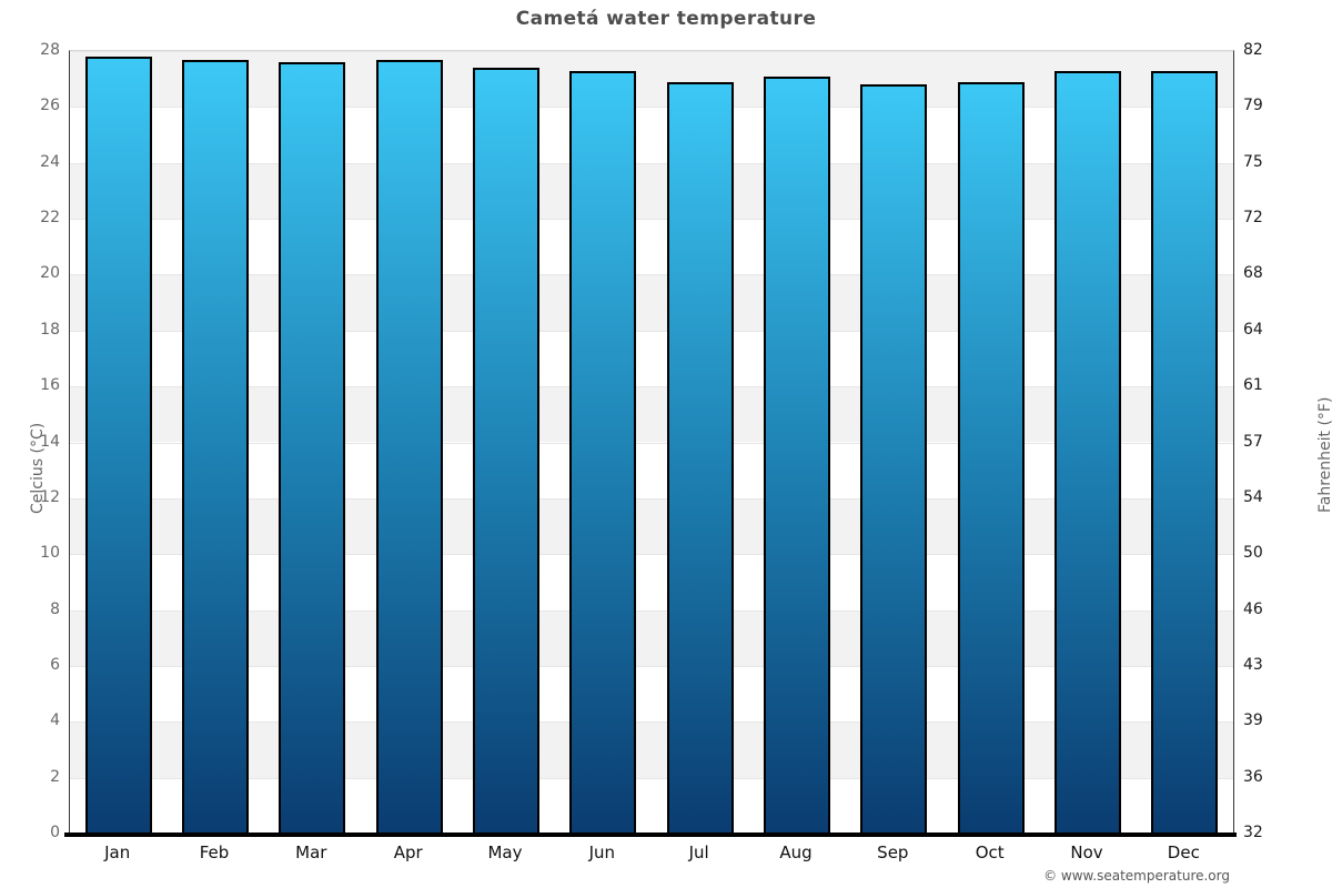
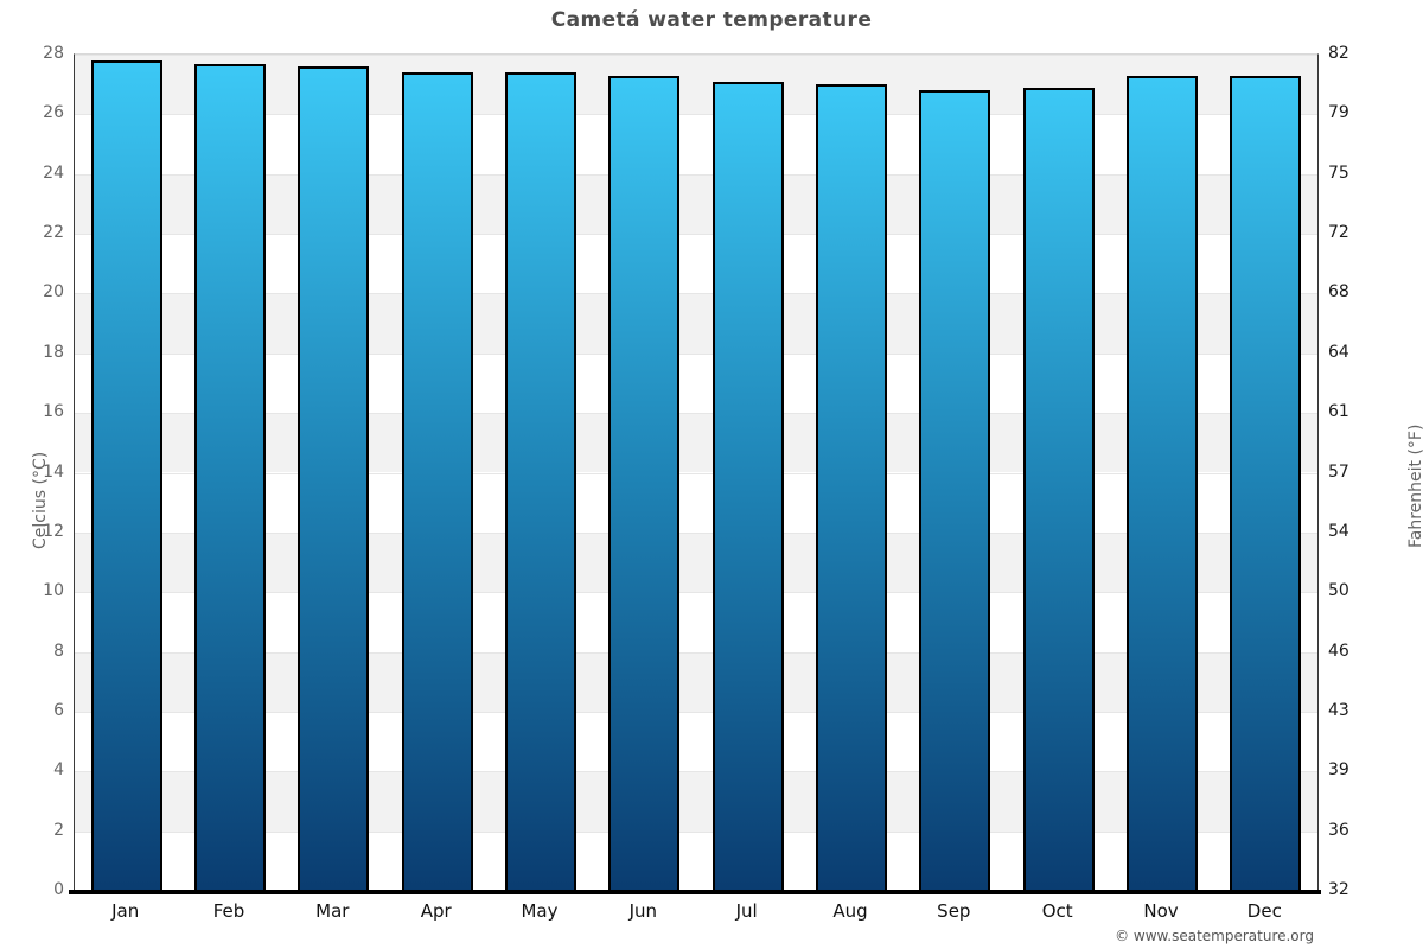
Apr: 27.7 -> 27.4
Jul: 26.9 -> 27.1
Aug: 27.1 -> 27.0
